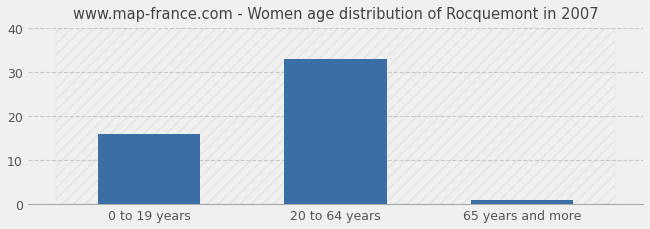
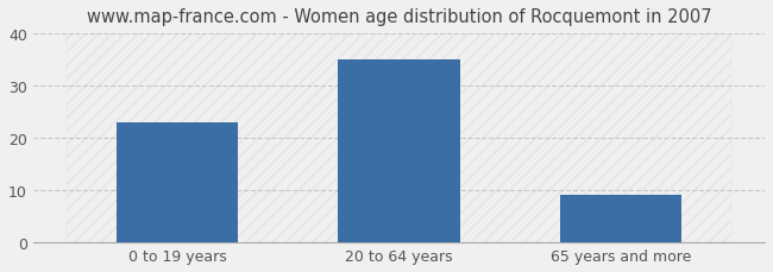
0 to 19 years: 16 -> 23
20 to 64 years: 33 -> 35
65 years and more: 1 -> 9
